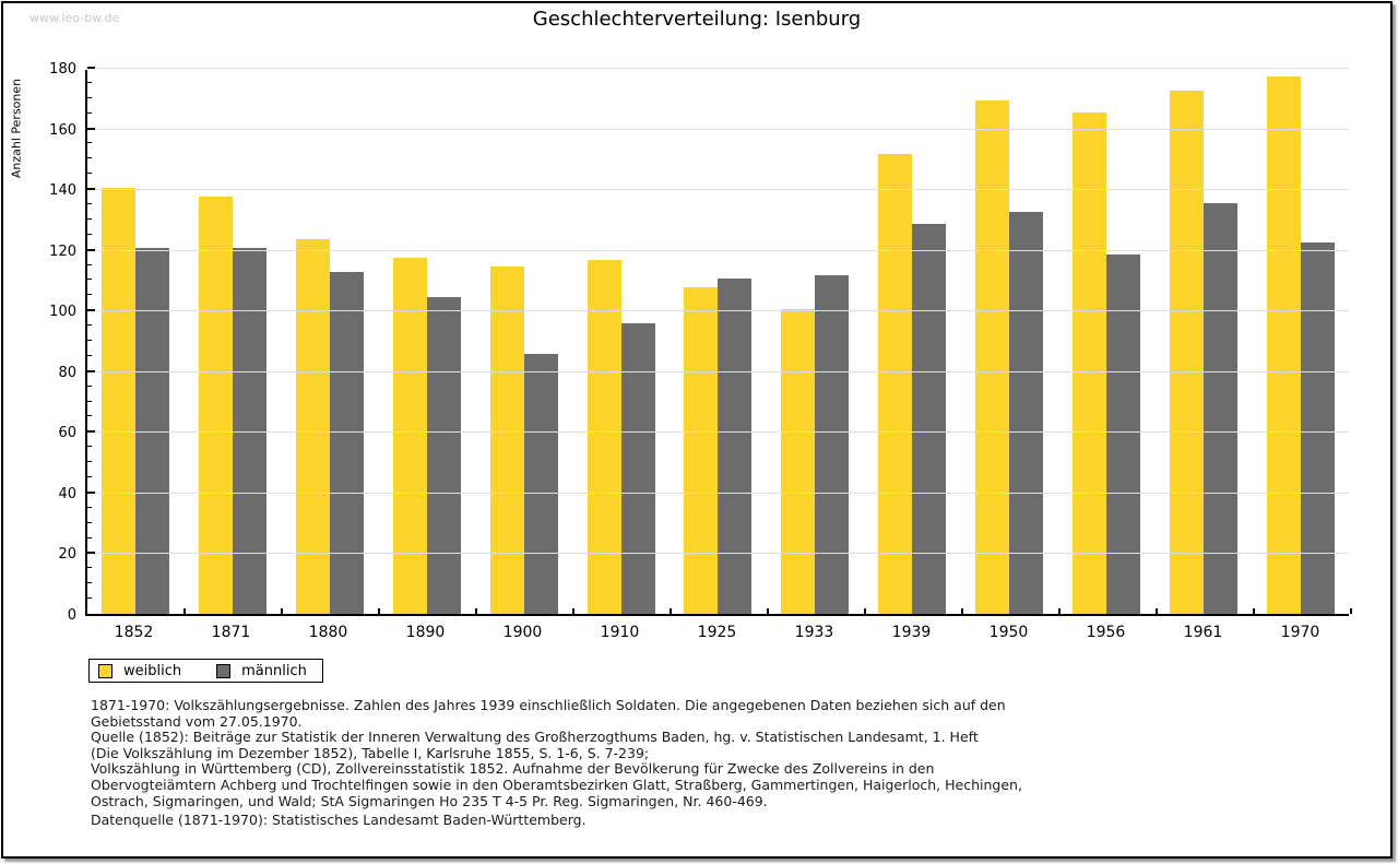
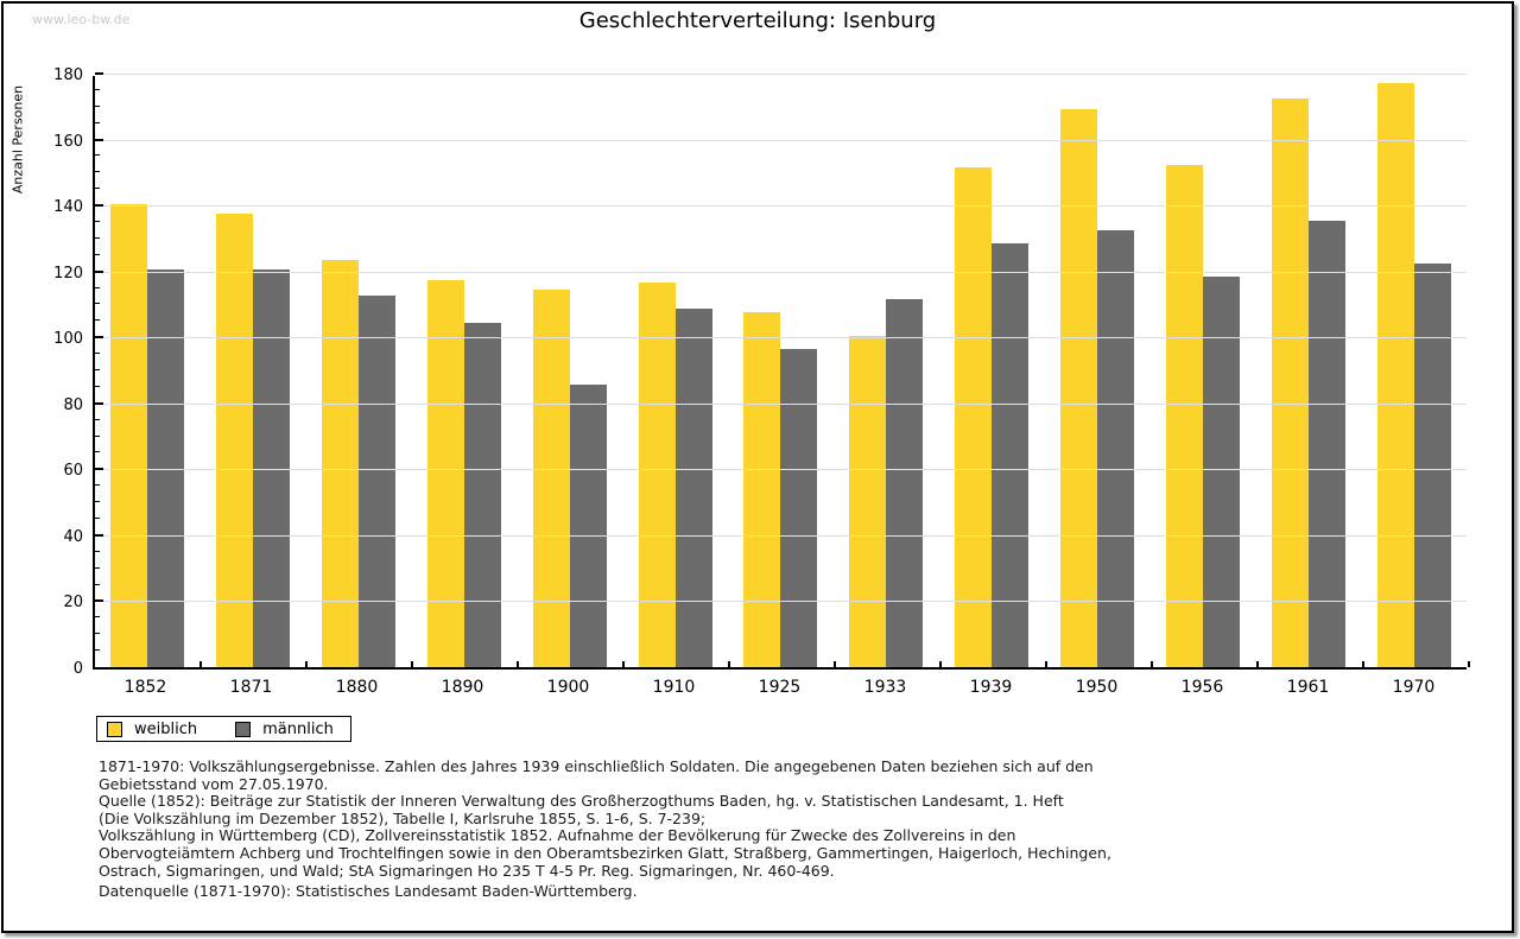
männlich/1910: 96 -> 109
männlich/1925: 111 -> 97
weiblich/1956: 166 -> 153
